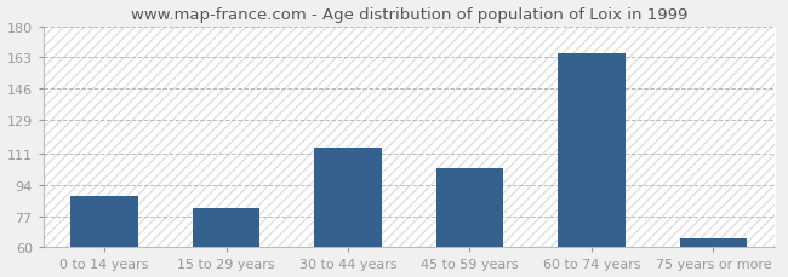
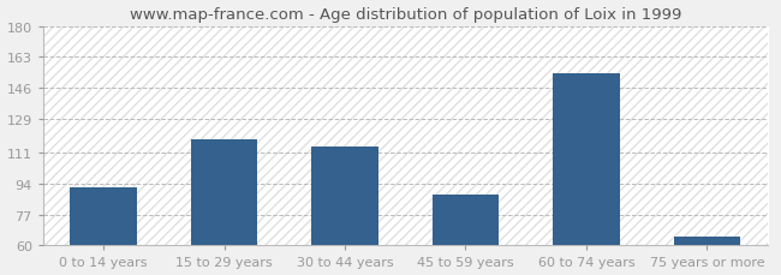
0 to 14 years: 88 -> 92
15 to 29 years: 81 -> 118
45 to 59 years: 103 -> 88
60 to 74 years: 165 -> 154
